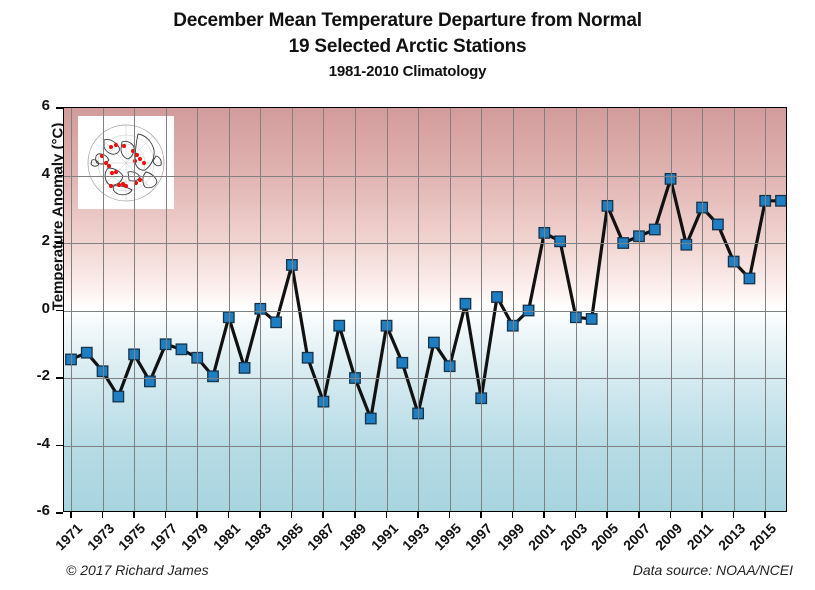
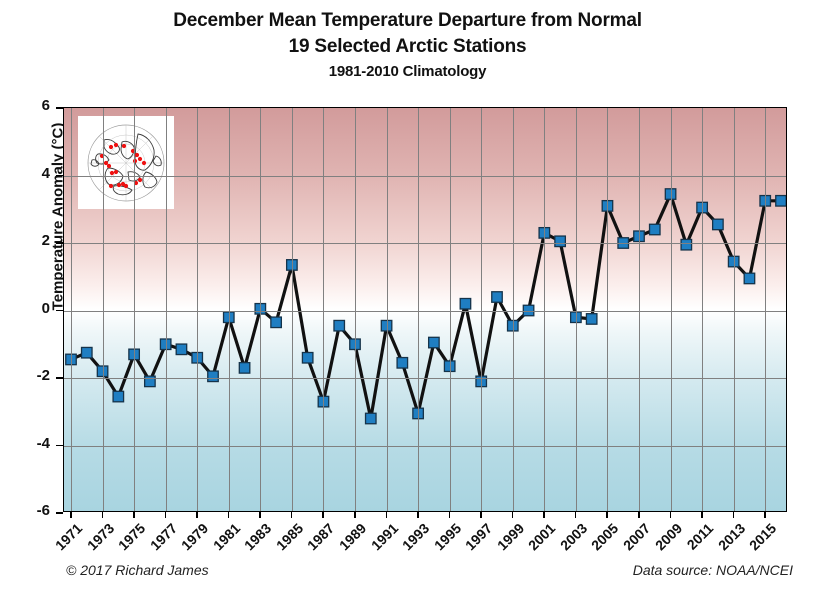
1989: -2.0 -> -1.0
1997: -2.6 -> -2.1
2009: 3.9 -> 3.5
